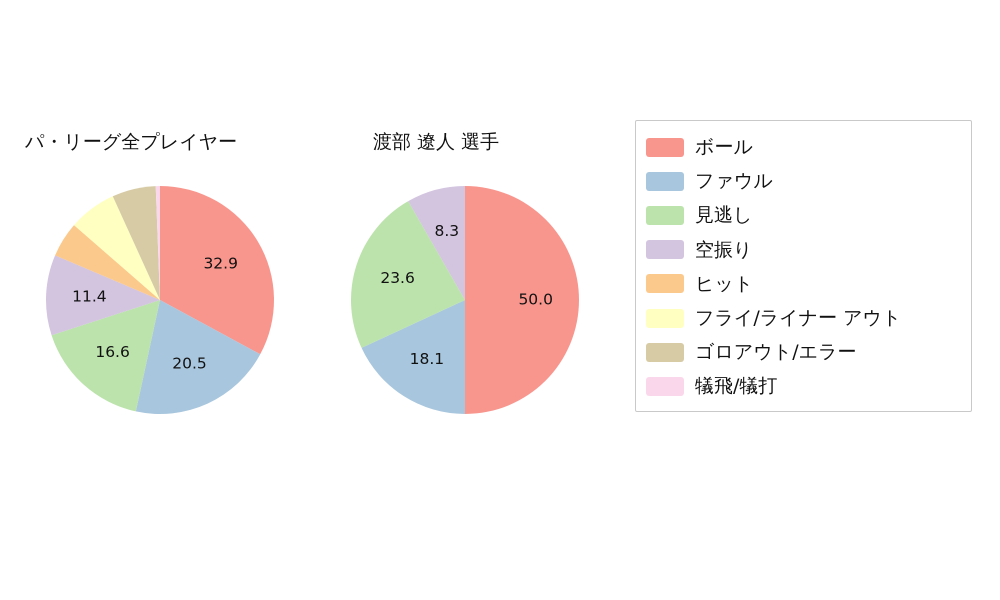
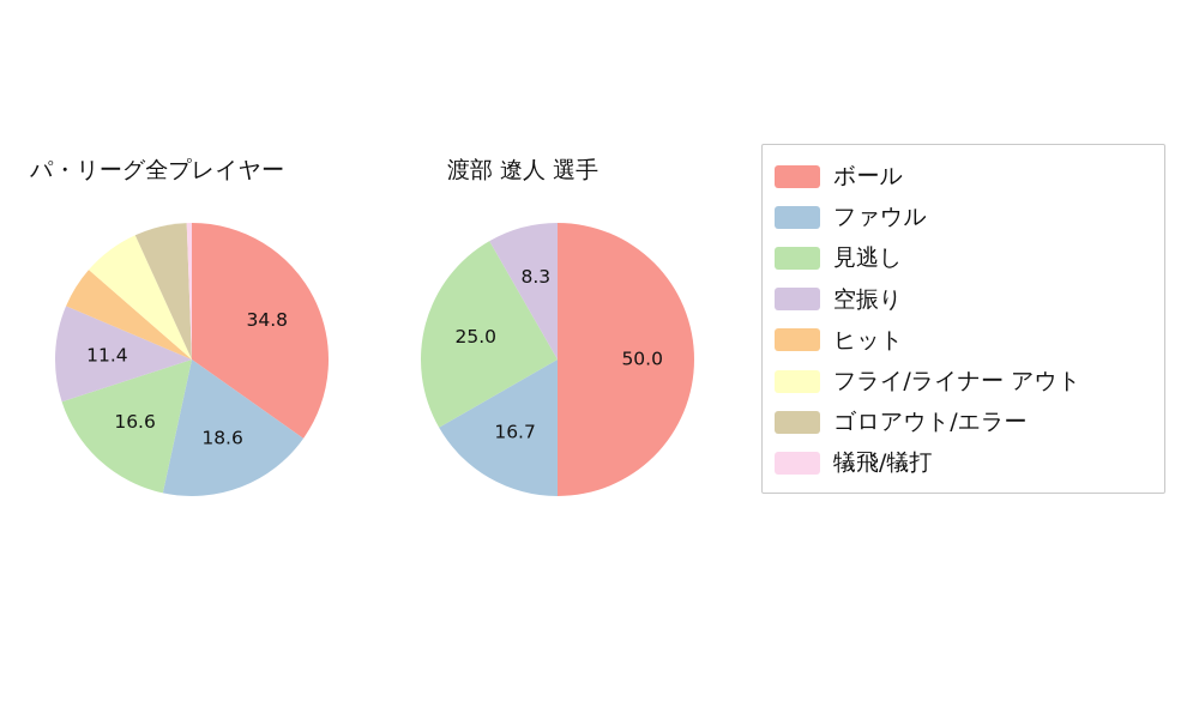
パ・リーグ全プレイヤー/ボール: 32.9 -> 34.8
パ・リーグ全プレイヤー/ファウル: 20.5 -> 18.6
渡部 遼人 選手/ファウル: 18.1 -> 16.7
渡部 遼人 選手/見逃し: 23.6 -> 25.0
